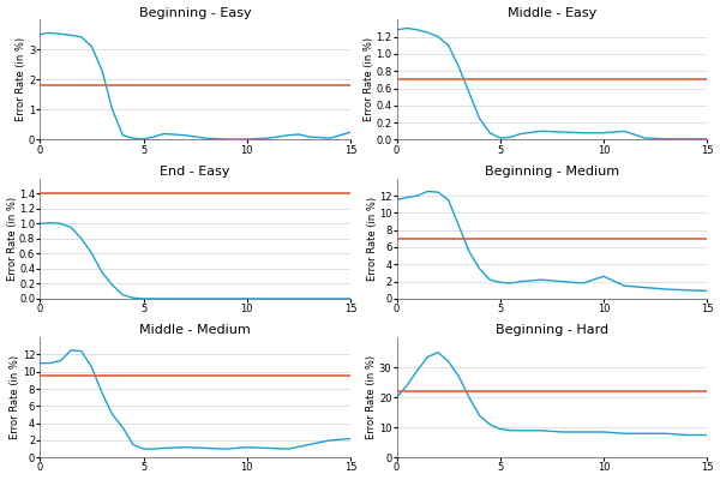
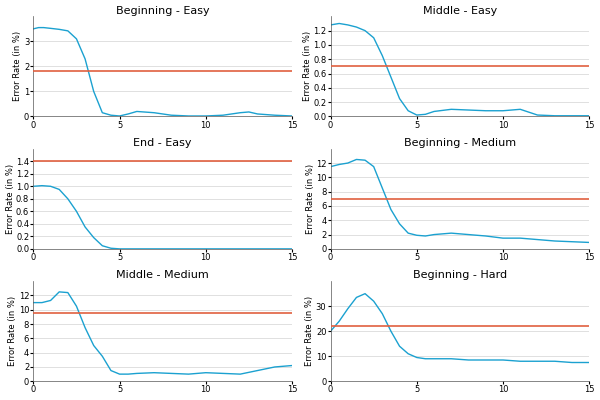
Beginning - Easy/15: 0.25 -> 0.02
Beginning - Medium/10: 2.6 -> 1.5
